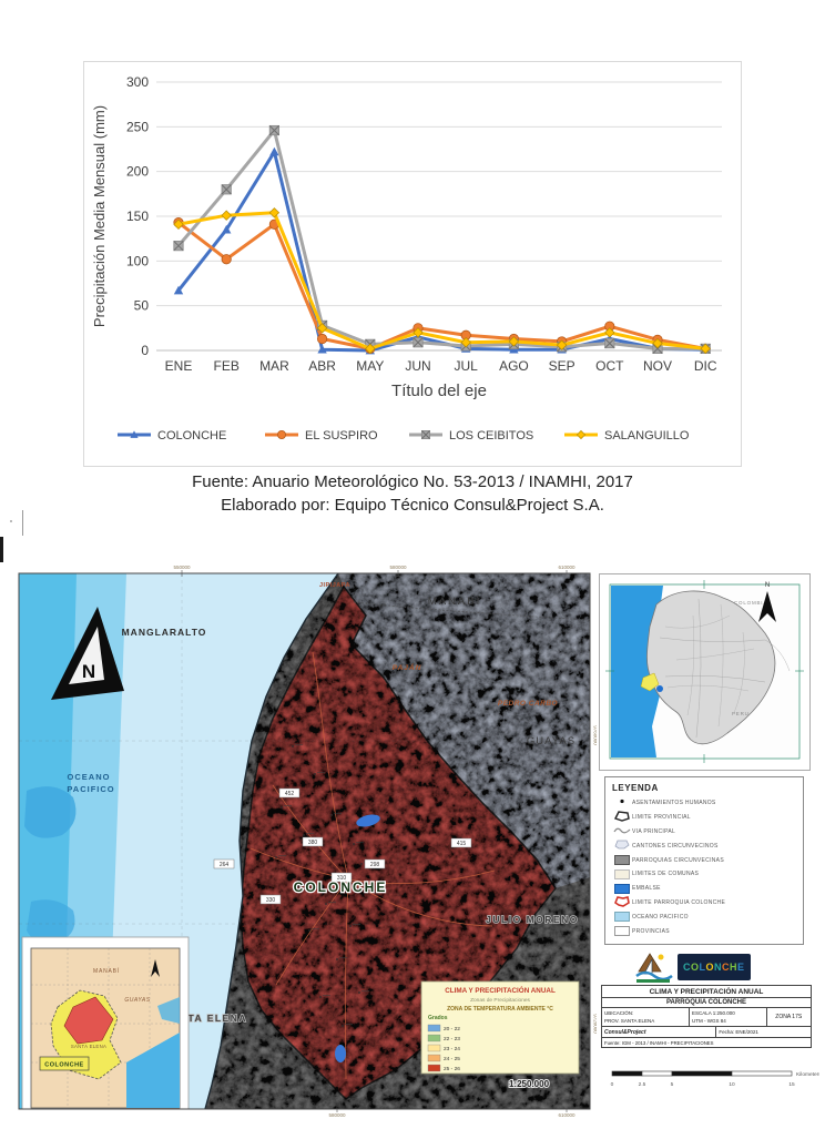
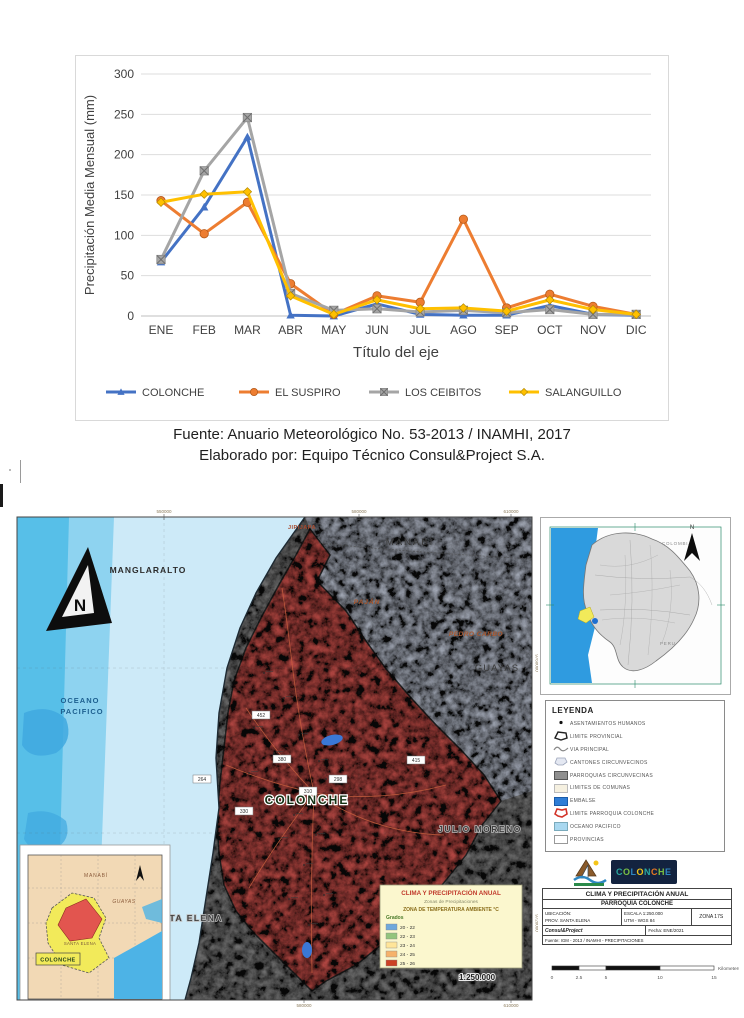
LOS CEIBITOS/ENE: 120 -> 70
EL SUSPIRO/ABR: 10 -> 40
EL SUSPIRO/AGO: 10 -> 120
